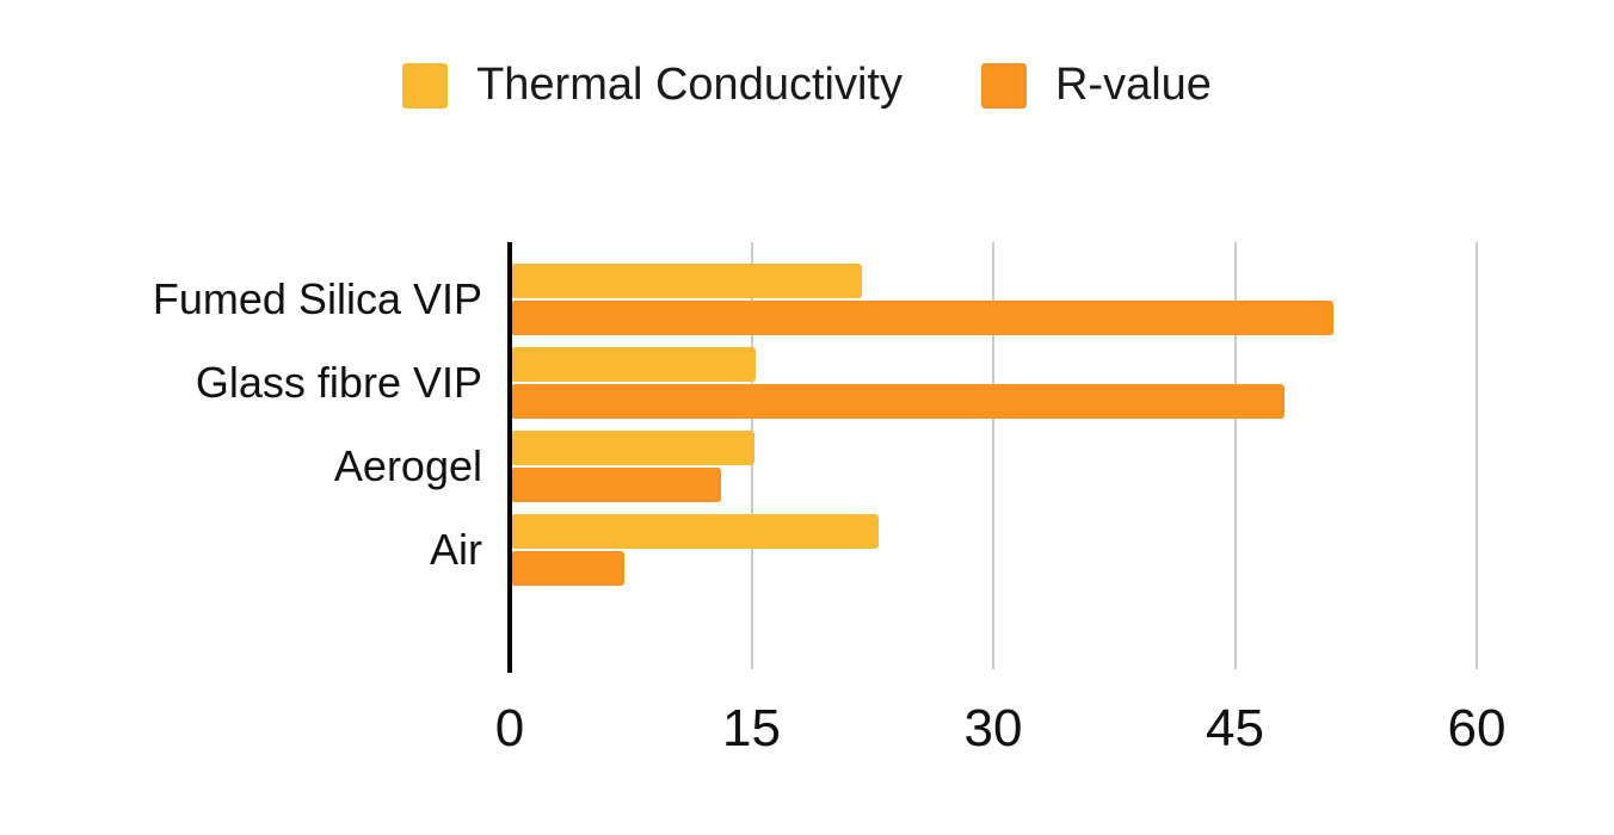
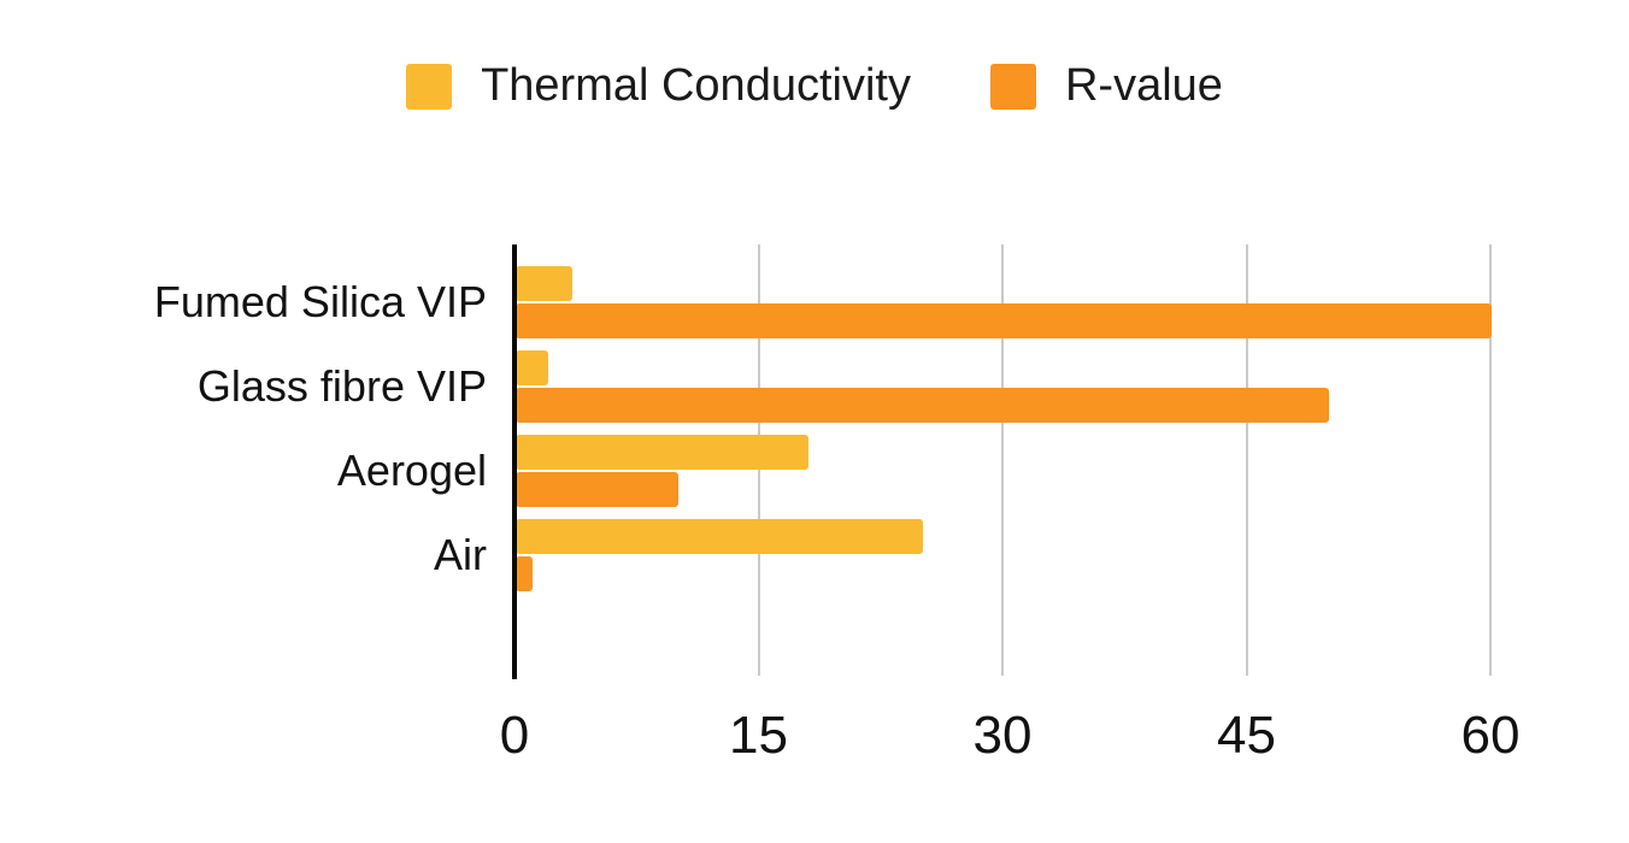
Thermal Conductivity/Fumed Silica VIP: 21.8 -> 3.5
R-value/Fumed Silica VIP: 51 -> 60
Thermal Conductivity/Glass fibre VIP: 15.2 -> 2.0
R-value/Glass fibre VIP: 48 -> 50
Thermal Conductivity/Aerogel: 15.1 -> 18.0
R-value/Aerogel: 13 -> 10
Thermal Conductivity/Air: 22.8 -> 25.0
R-value/Air: 7 -> 1
